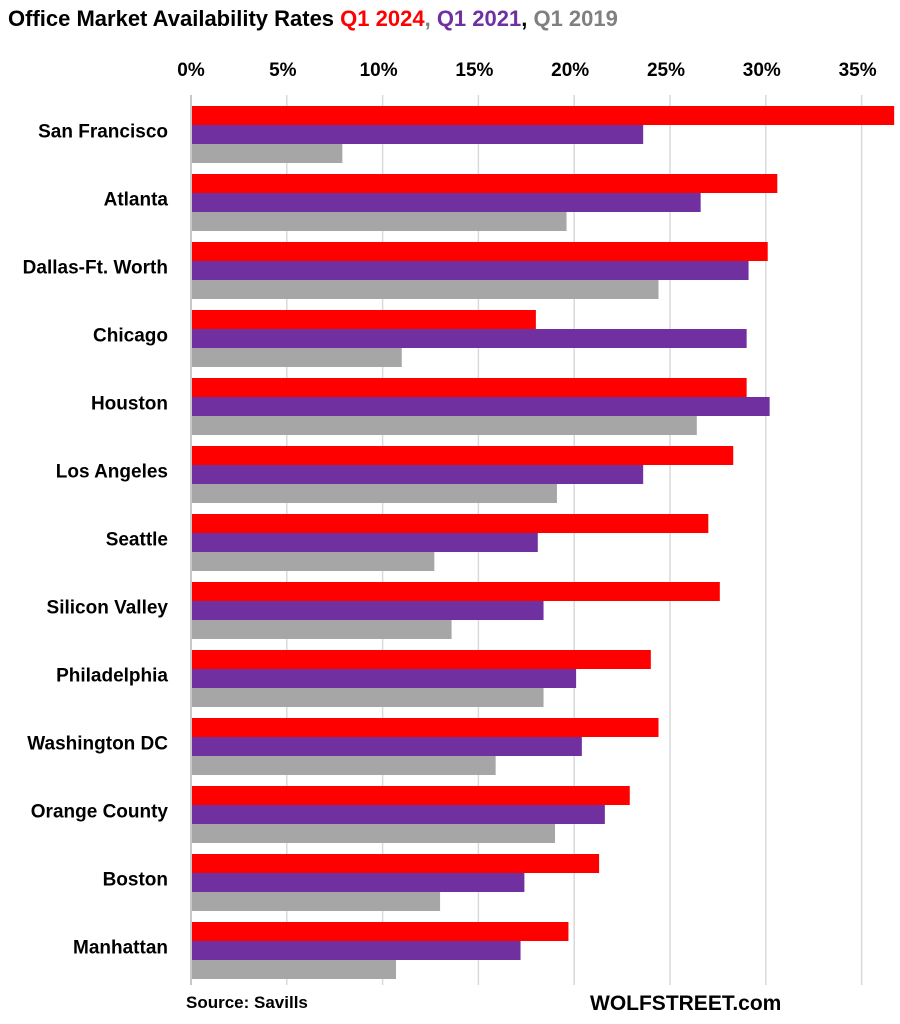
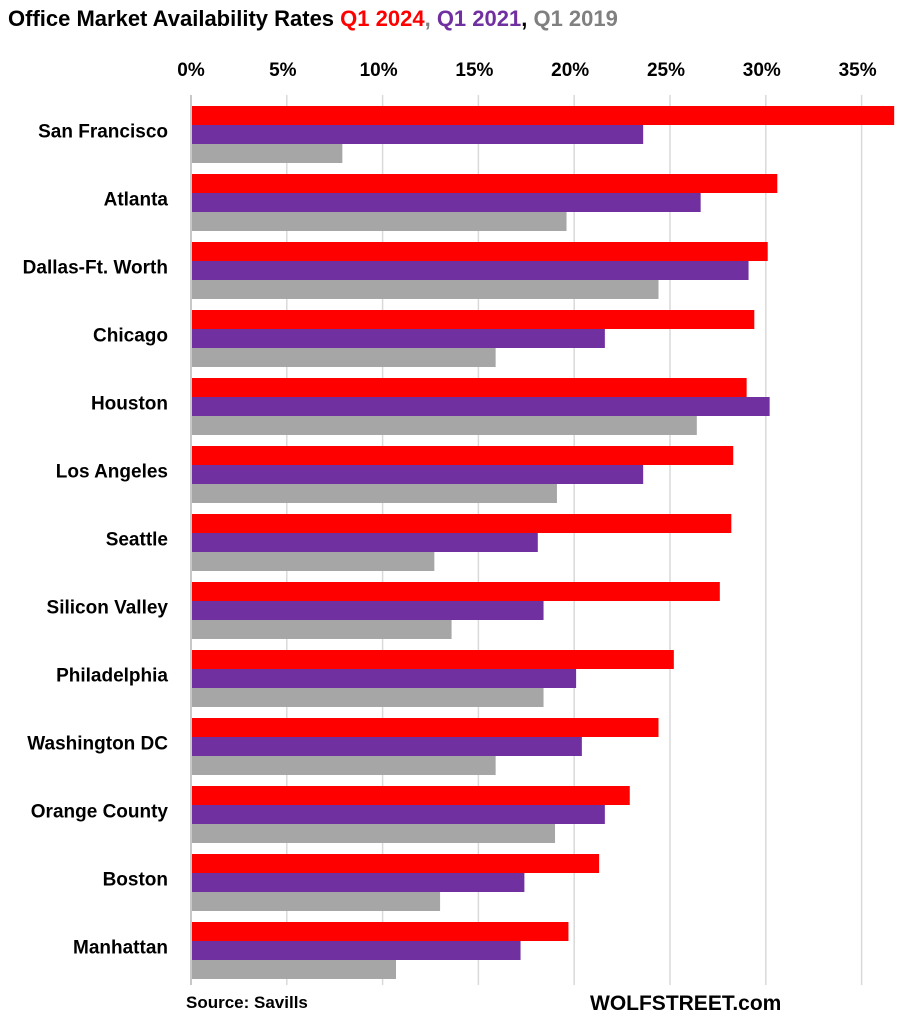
Q1 2024/Chicago: 18.0% -> 29.4%
Q1 2021/Chicago: 29.0% -> 21.6%
Q1 2019/Chicago: 11.0% -> 15.9%
Q1 2024/Seattle: 27.0% -> 28.2%
Q1 2024/Philadelphia: 24.0% -> 25.2%
